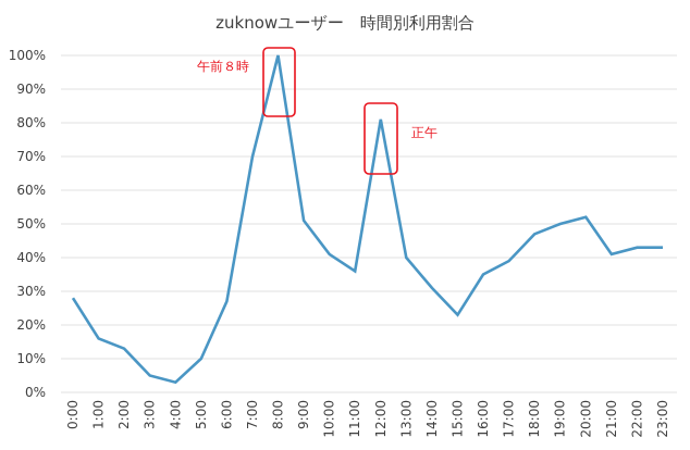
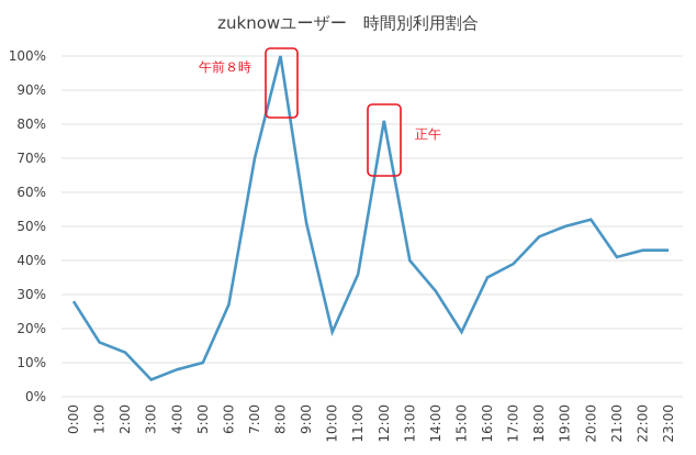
4:00: 3% -> 8%
10:00: 41% -> 19%
15:00: 23% -> 19%
